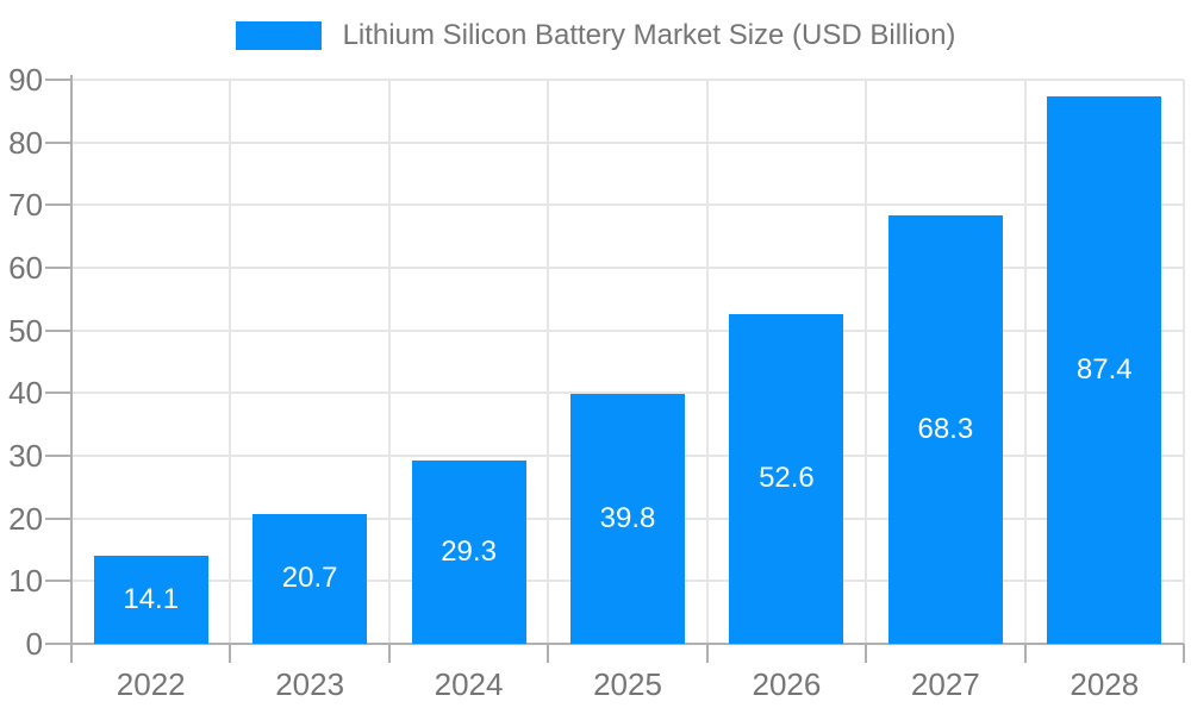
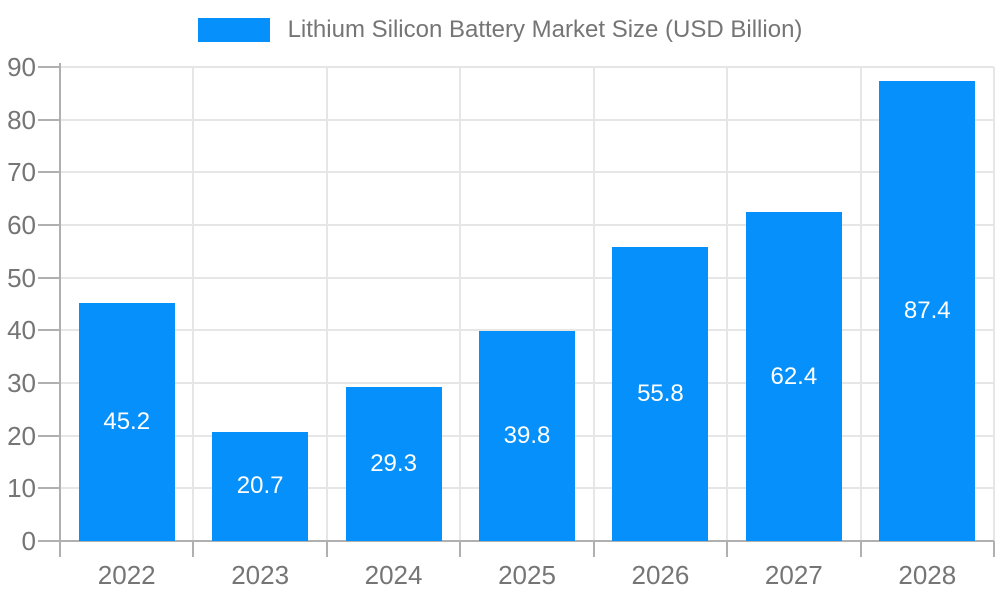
2022: 14.1 -> 45.2
2026: 52.6 -> 55.8
2027: 68.3 -> 62.4
